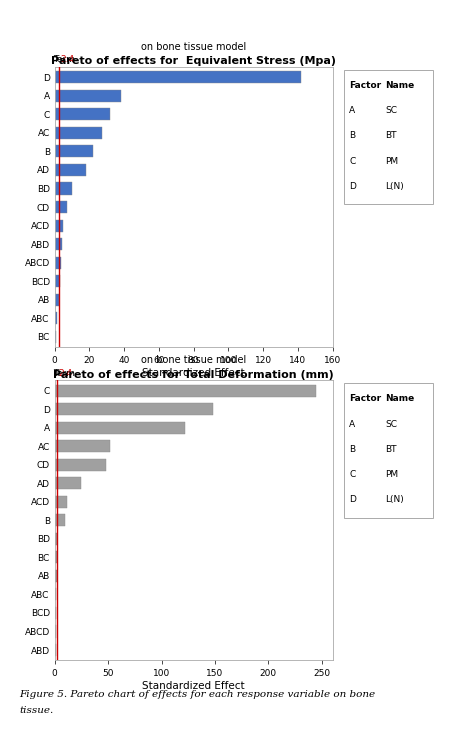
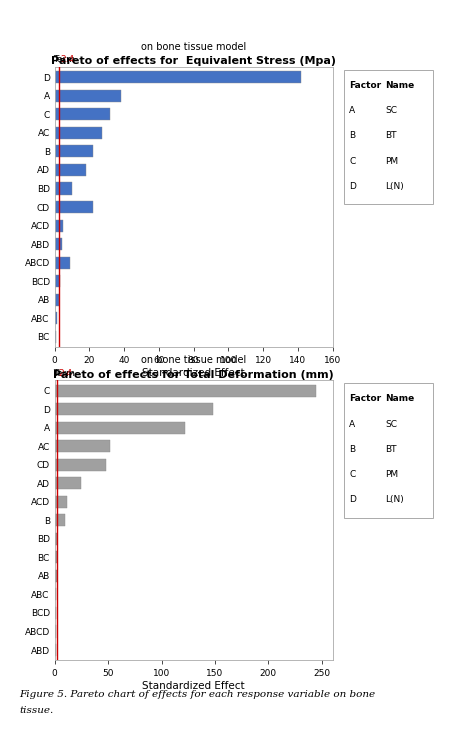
Pareto of effects for Equivalent Stress (Mpa)/CD: 7 -> 22
Pareto of effects for Equivalent Stress (Mpa)/ABCD: 4 -> 9
